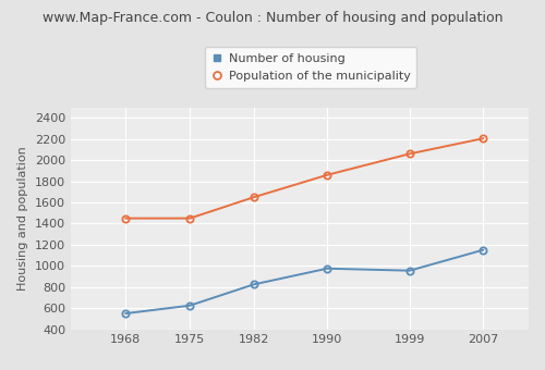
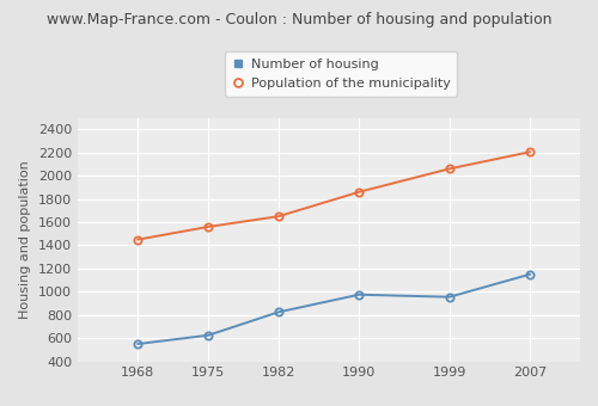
Population of the municipality/1975: 1450 -> 1560
